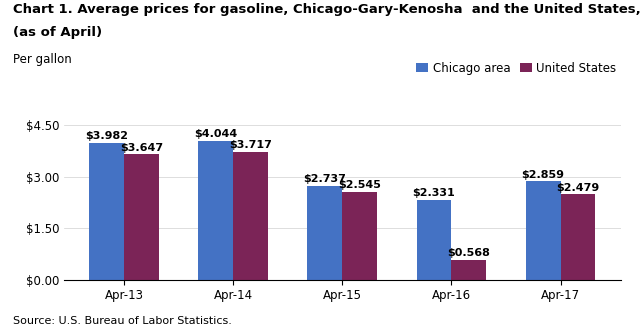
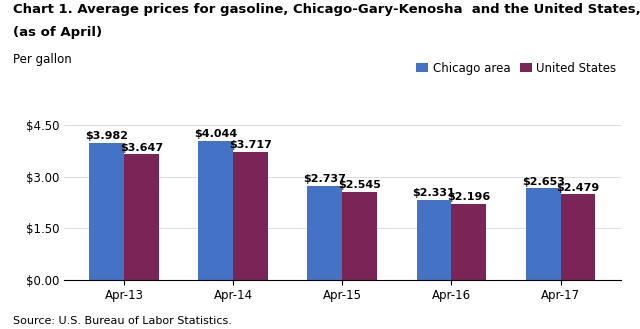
United States/Apr-16: $0.568 -> $2.196
Chicago area/Apr-17: $2.859 -> $2.653
